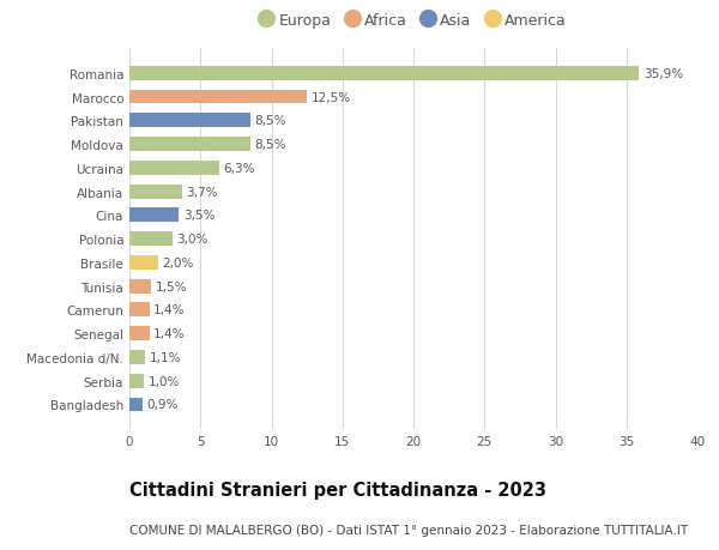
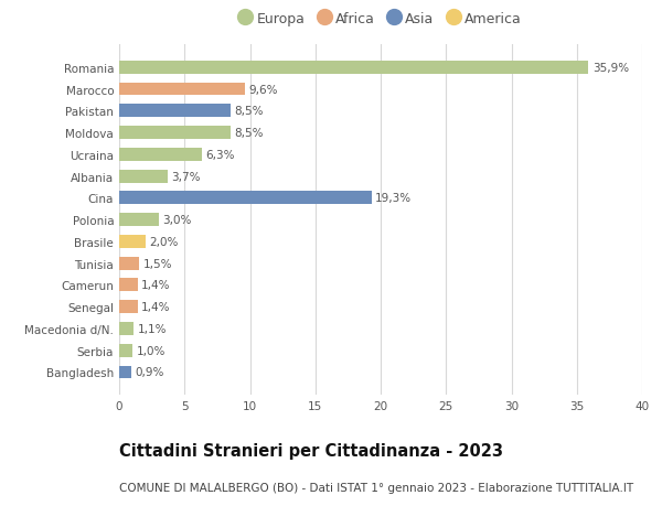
Marocco: 12,5% -> 9,6%
Cina: 3,5% -> 19,3%
